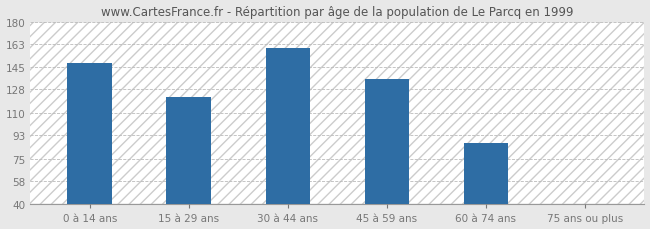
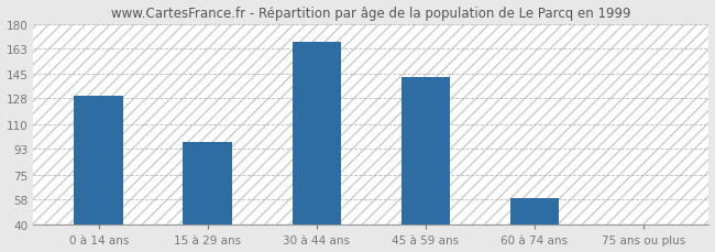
0 à 14 ans: 148 -> 130
15 à 29 ans: 122 -> 98
30 à 44 ans: 160 -> 167
45 à 59 ans: 136 -> 143
60 à 74 ans: 87 -> 59
